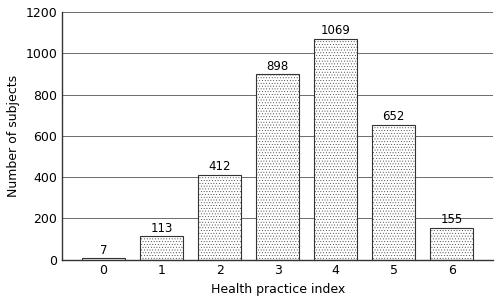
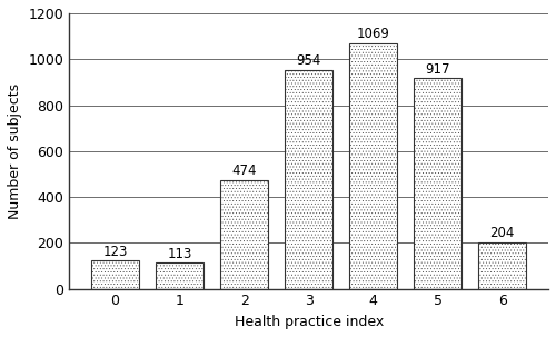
0: 7 -> 123
2: 412 -> 474
3: 898 -> 954
5: 652 -> 917
6: 155 -> 204
